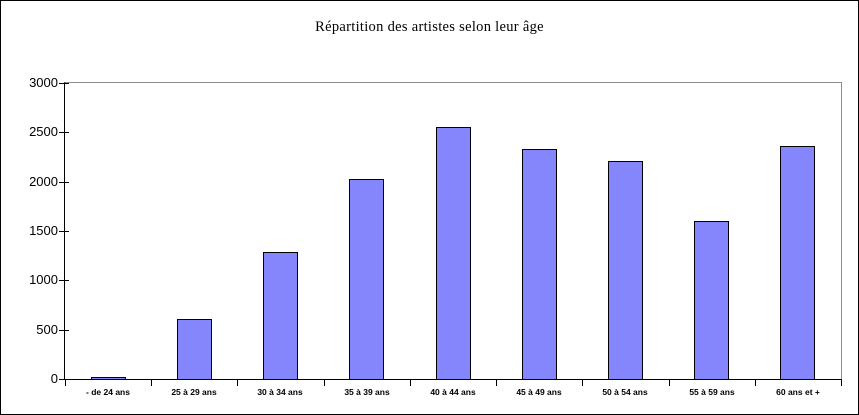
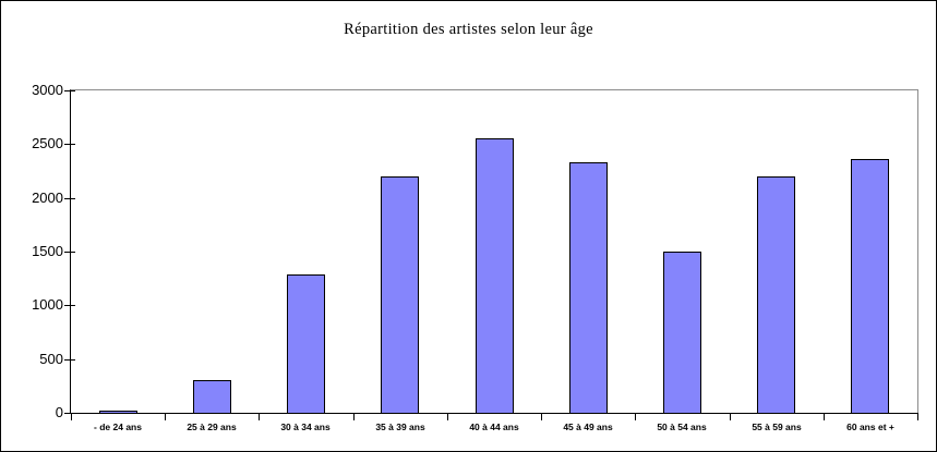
25 à 29 ans: 600 -> 300
35 à 39 ans: 2000 -> 2200
50 à 54 ans: 2200 -> 1500
55 à 59 ans: 1600 -> 2200
